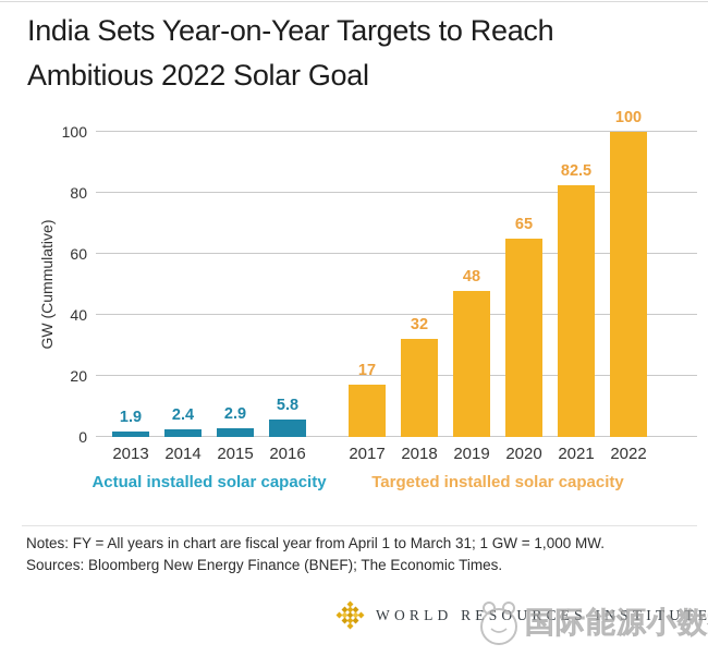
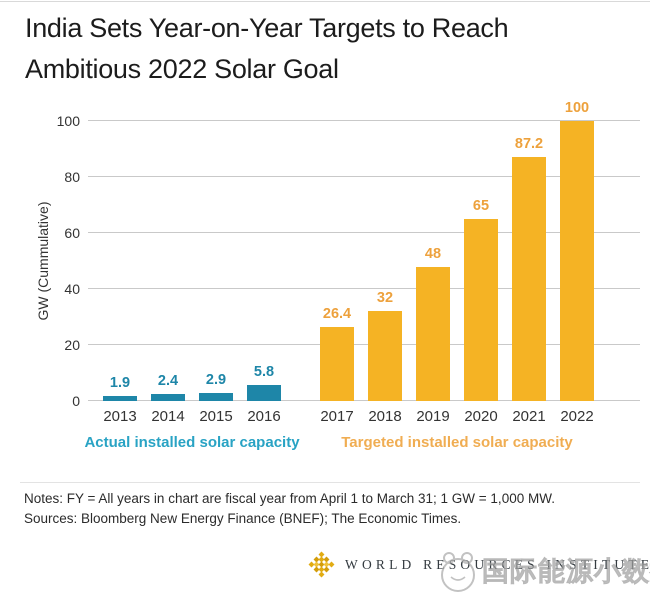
Targeted installed solar capacity/2017: 17 -> 26.4
Targeted installed solar capacity/2021: 82.5 -> 87.2
